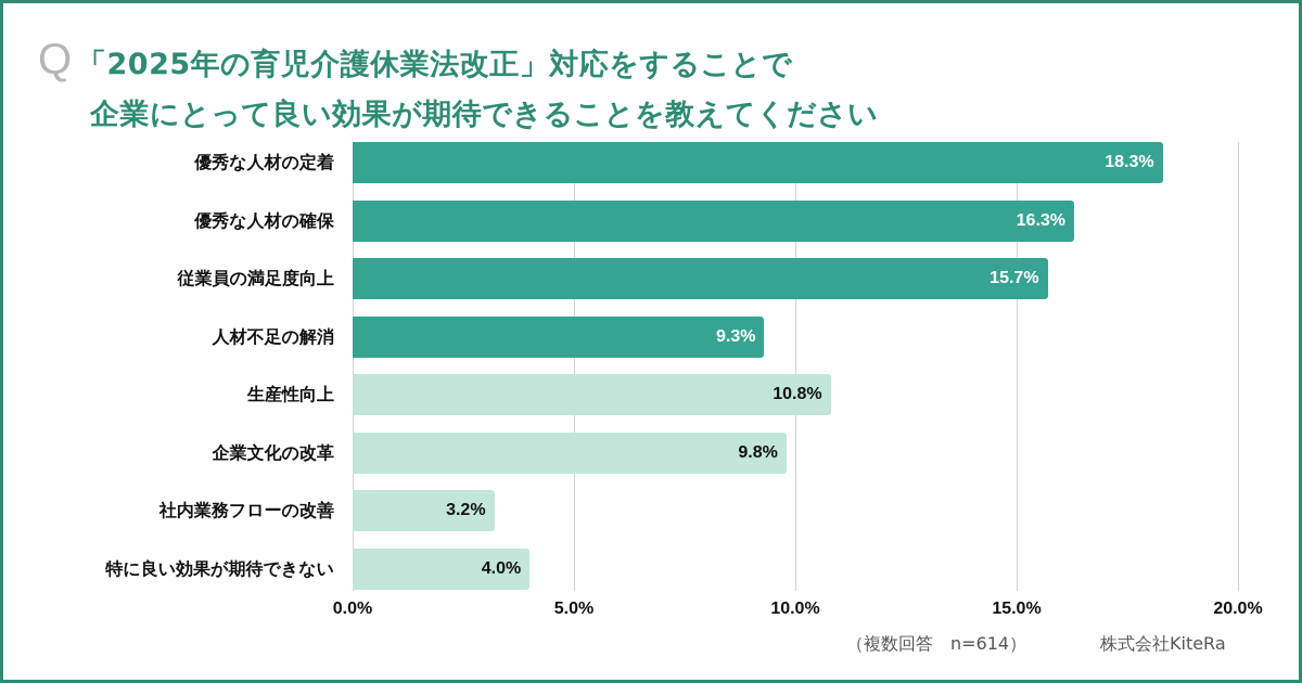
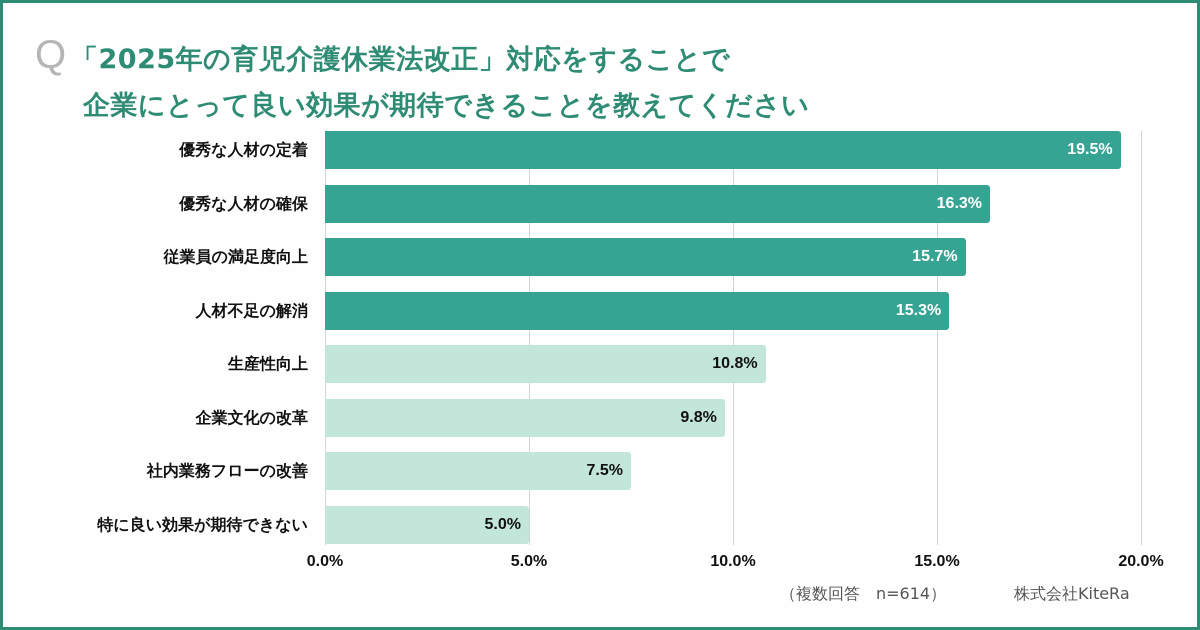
優秀な人材の定着: 18.3% -> 19.5%
人材不足の解消: 9.3% -> 15.3%
社内業務フローの改善: 3.2% -> 7.5%
特に良い効果が期待できない: 4.0% -> 5.0%
